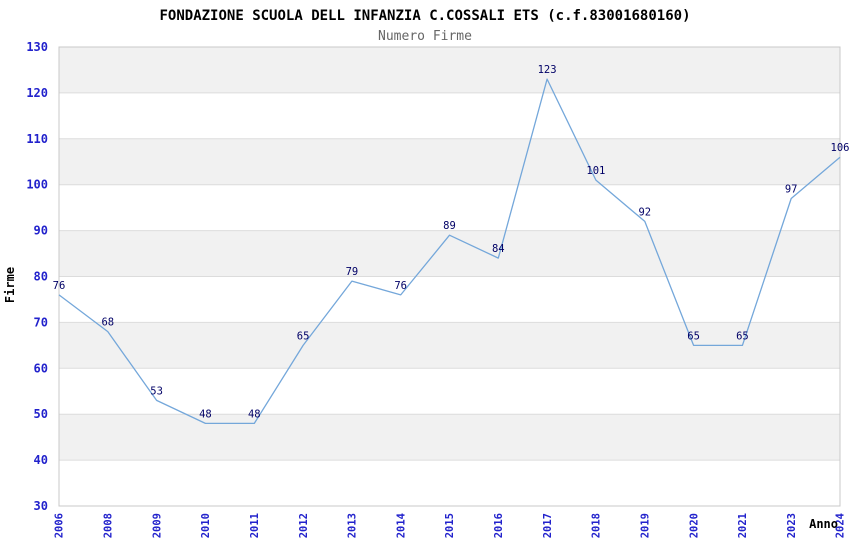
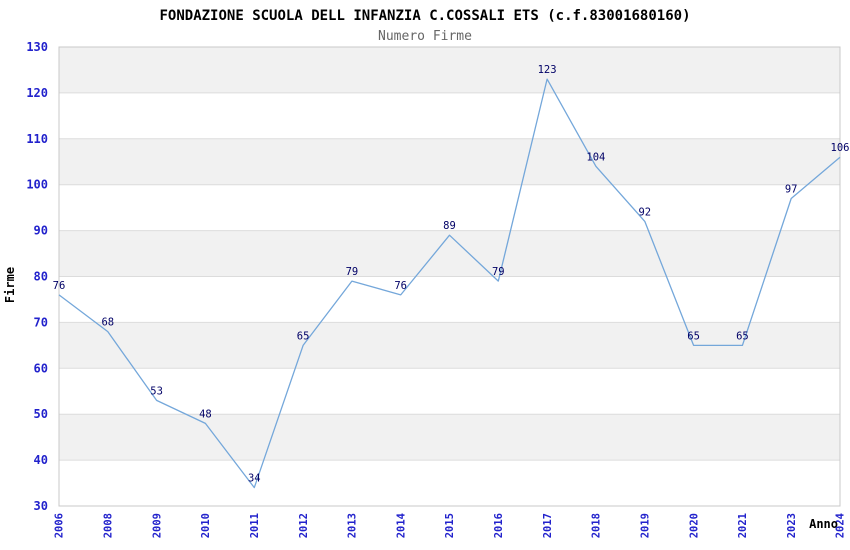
2011: 48 -> 34
2016: 84 -> 79
2018: 101 -> 104
